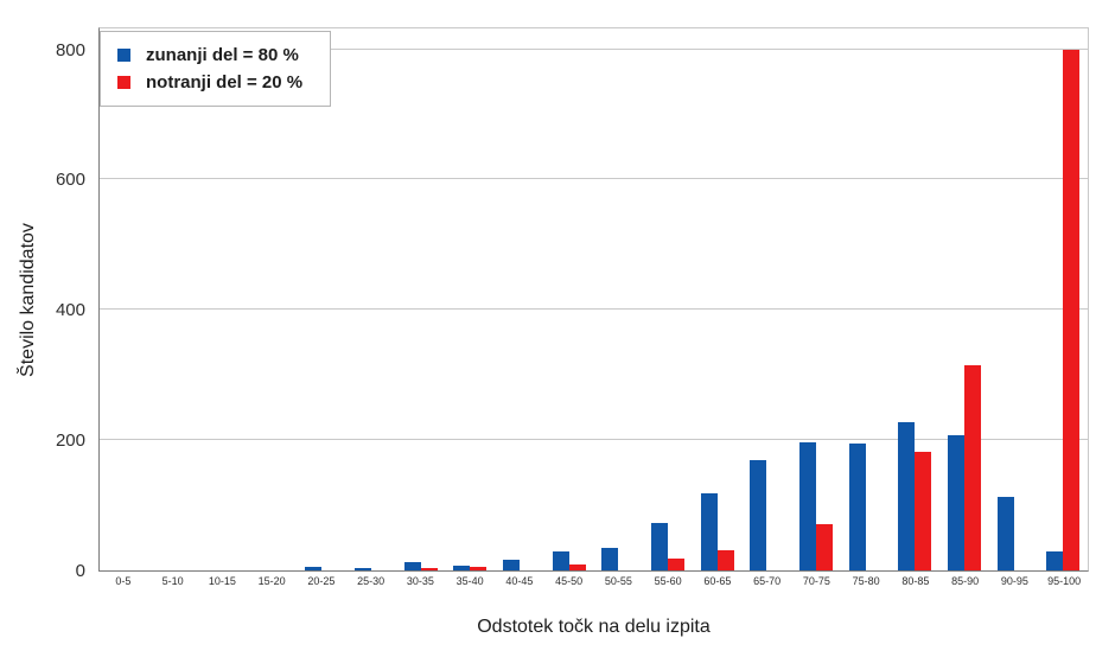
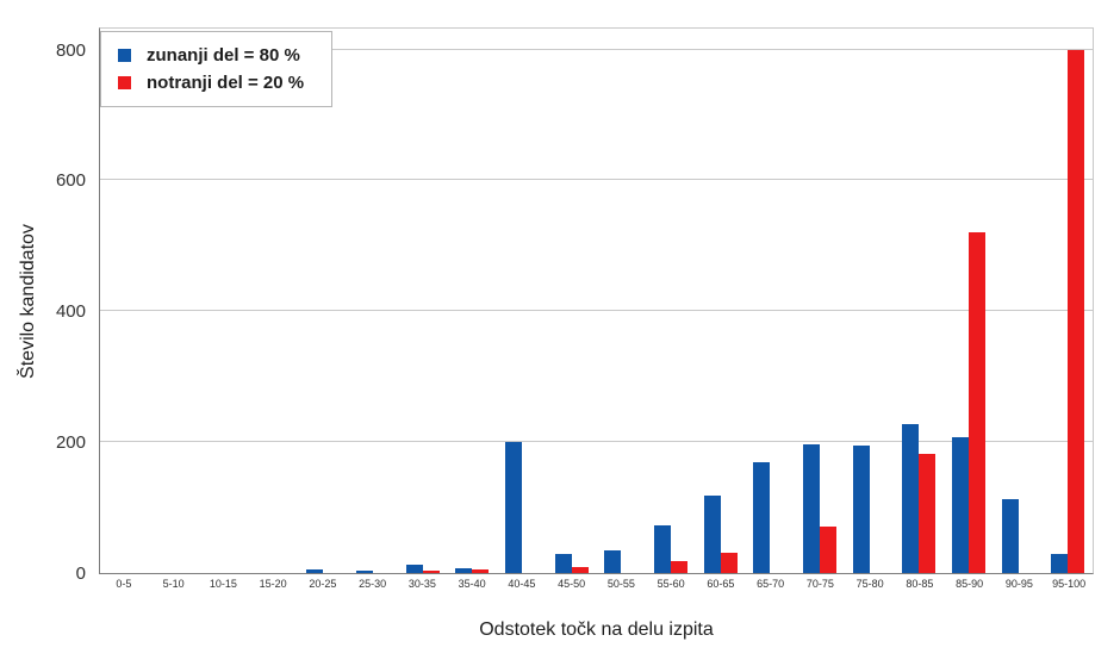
zunanji del = 80 %/40-45: 20 -> 200
notranji del = 20 %/85-90: 320 -> 520
